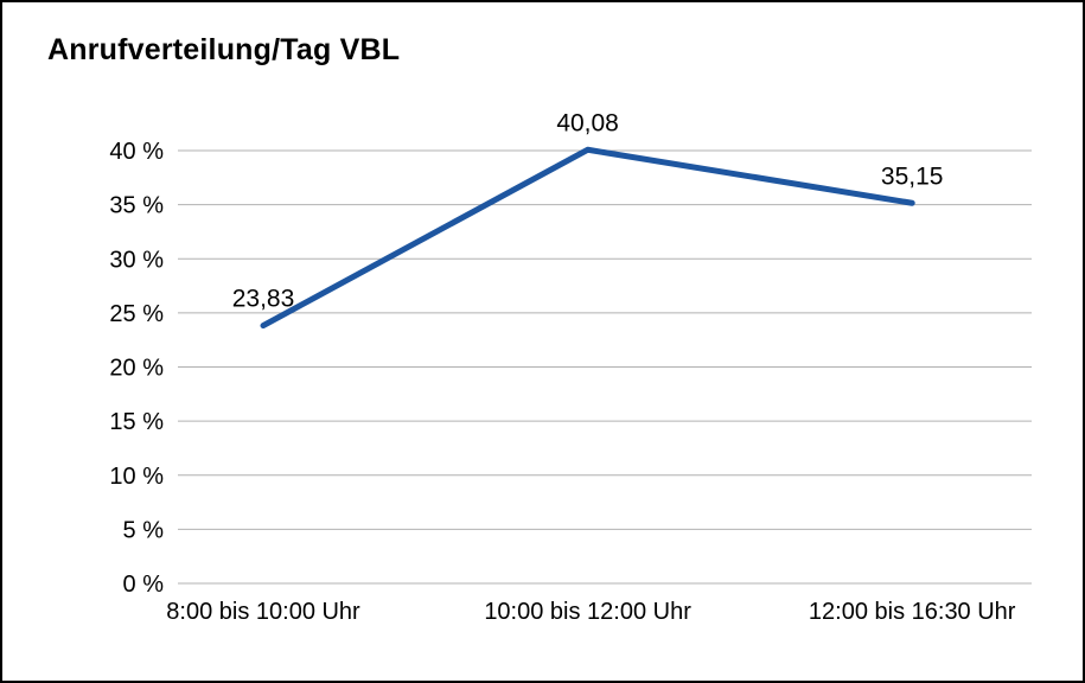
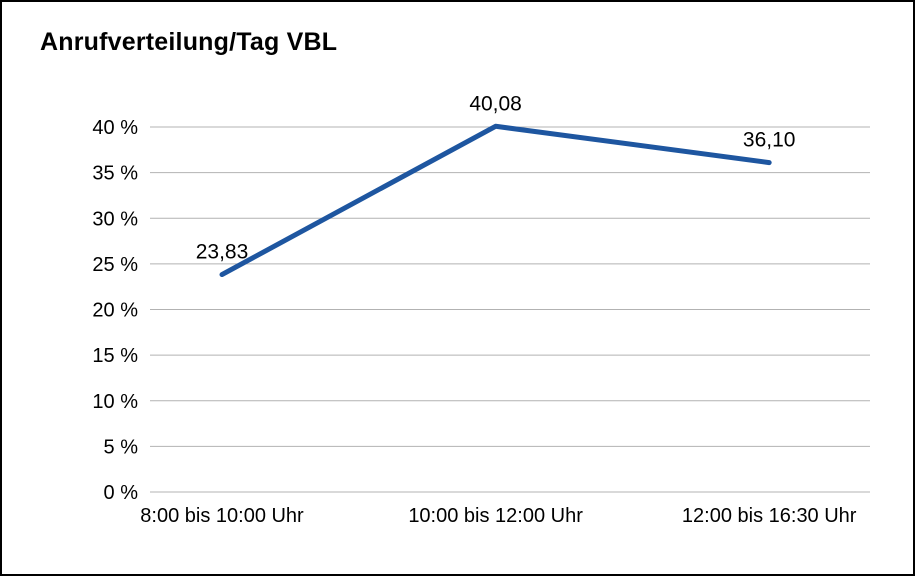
12:00 bis 16:30 Uhr: 35,15 -> 36,10
